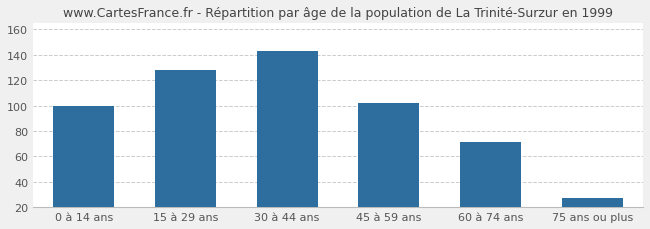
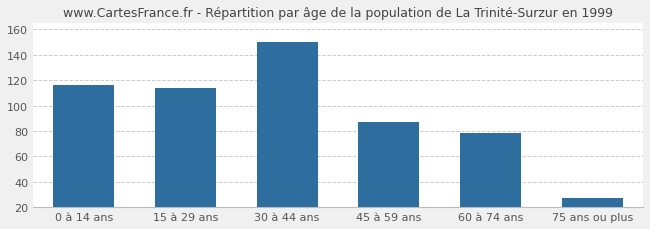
0 à 14 ans: 100 -> 116
15 à 29 ans: 128 -> 114
30 à 44 ans: 143 -> 150
45 à 59 ans: 102 -> 87
60 à 74 ans: 71 -> 78
